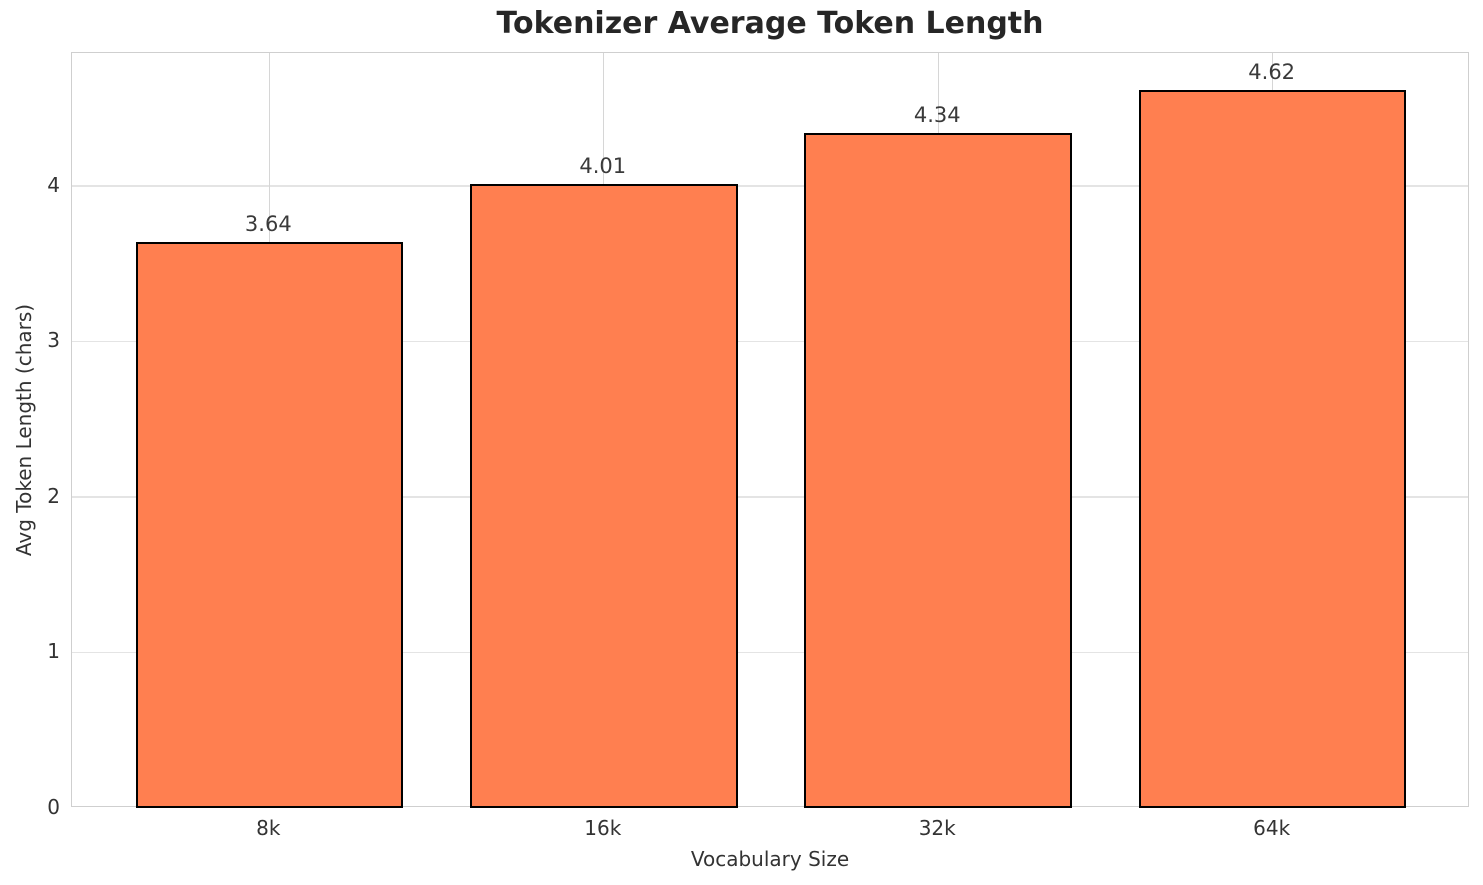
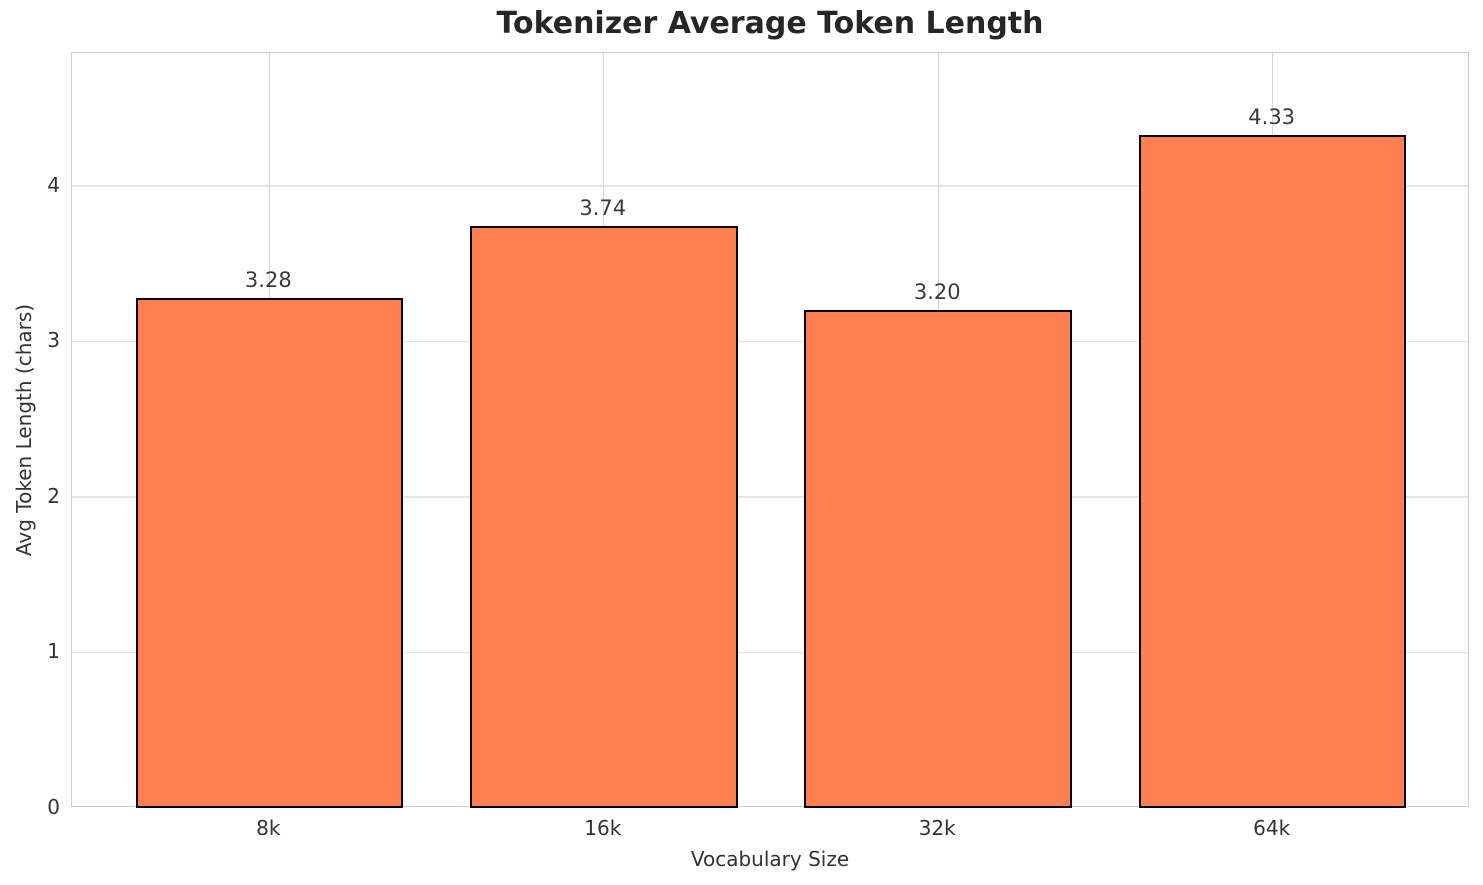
8k: 3.64 -> 3.28
16k: 4.01 -> 3.74
32k: 4.34 -> 3.20
64k: 4.62 -> 4.33
